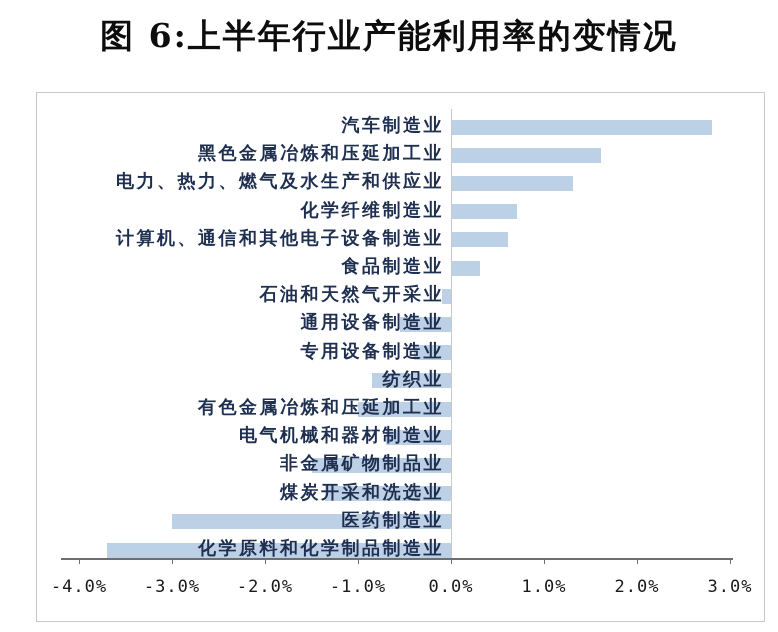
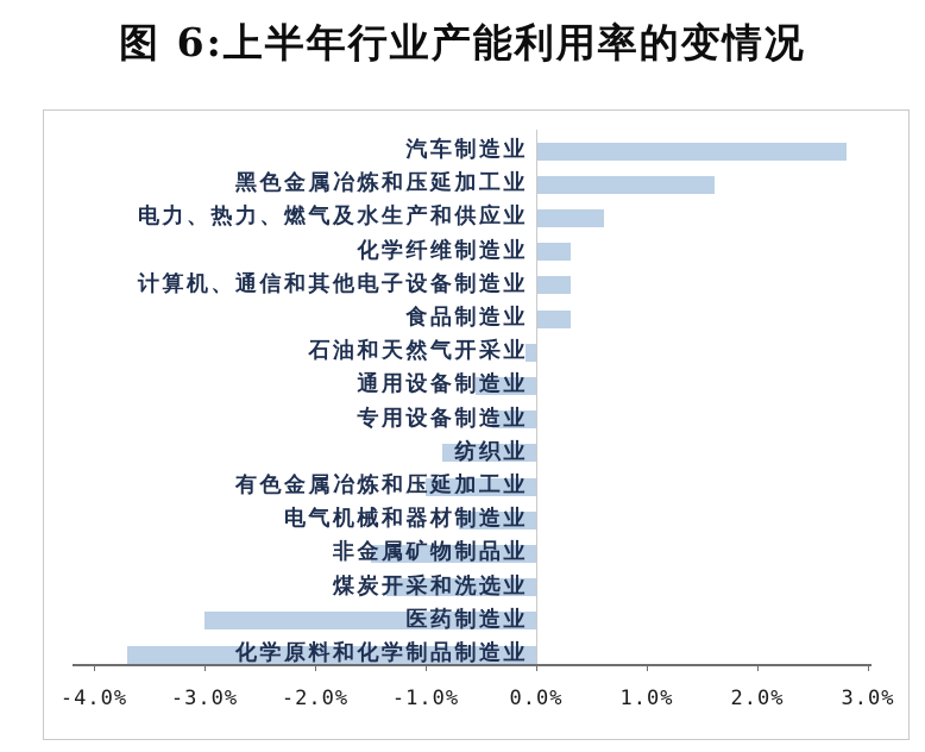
电力、热力、燃气及水生产和供应业: 1.3% -> 0.6%
化学纤维制造业: 0.7% -> 0.3%
计算机、通信和其他电子设备制造业: 0.6% -> 0.3%
